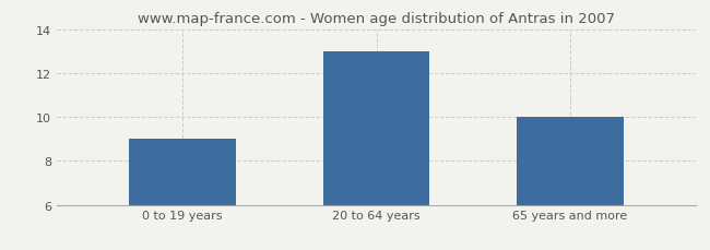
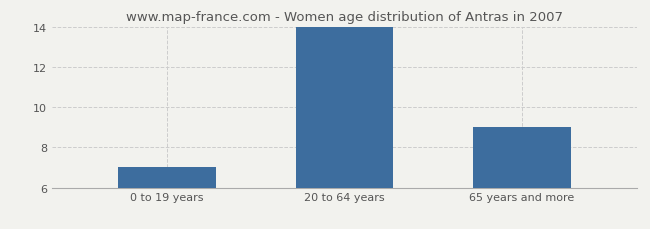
0 to 19 years: 9 -> 7
20 to 64 years: 13 -> 14
65 years and more: 10 -> 9
